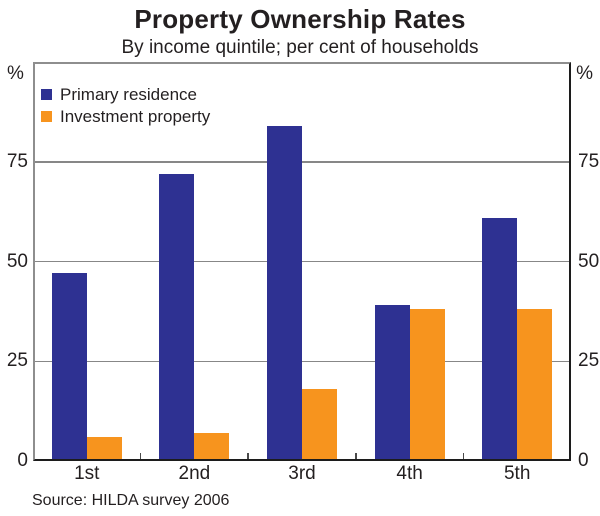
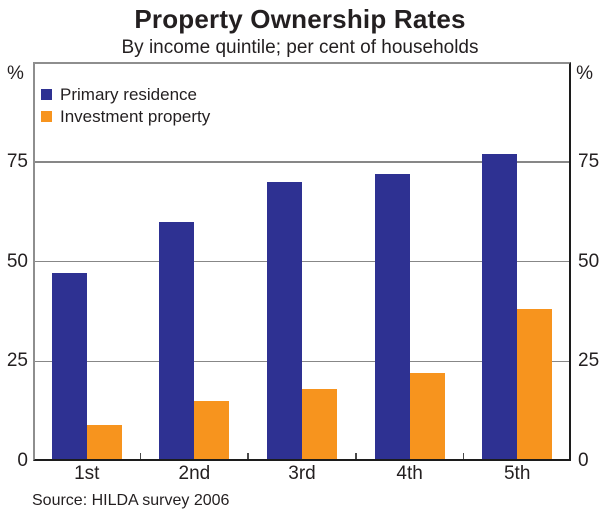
Investment property/1st: 6 -> 9
Primary residence/2nd: 72 -> 60
Investment property/2nd: 7 -> 15
Primary residence/3rd: 84 -> 70
Primary residence/4th: 39 -> 72
Investment property/4th: 38 -> 22
Primary residence/5th: 61 -> 77
